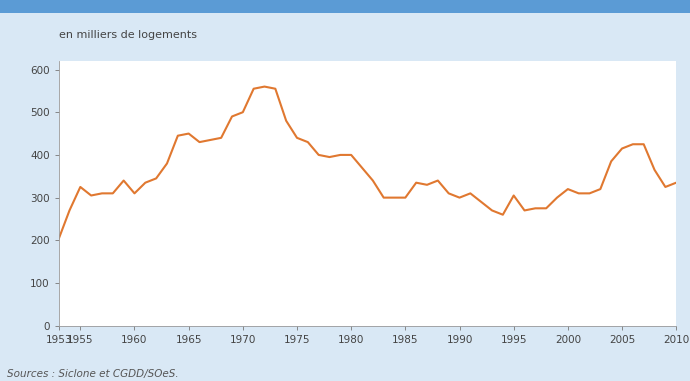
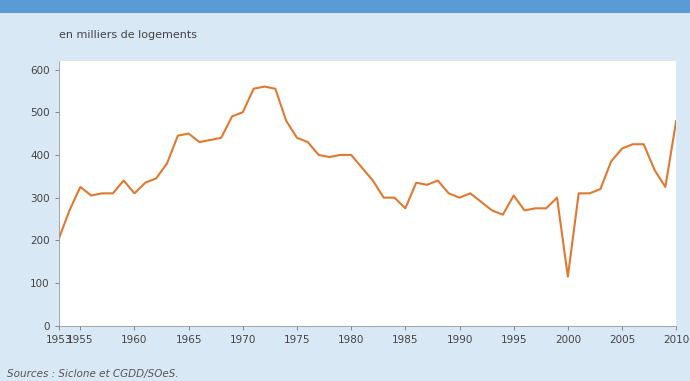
1985: 300 -> 275
2000: 320 -> 115
2010: 335 -> 480
